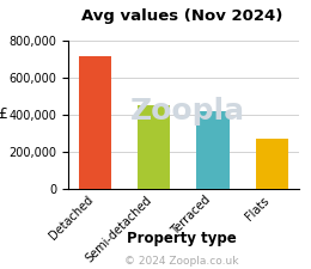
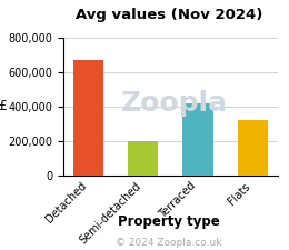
Detached: 720,000 -> 670,000
Semi-detached: 450,000 -> 200,000
Flats: 270,000 -> 320,000
